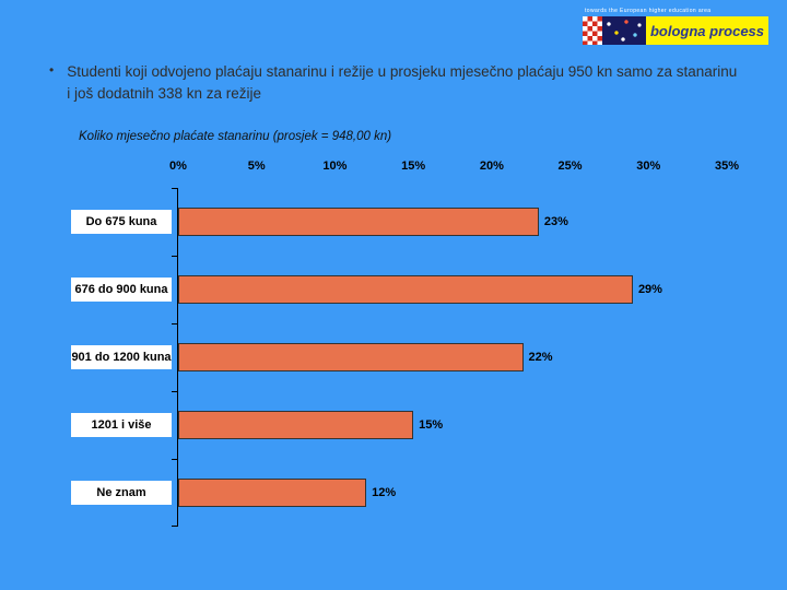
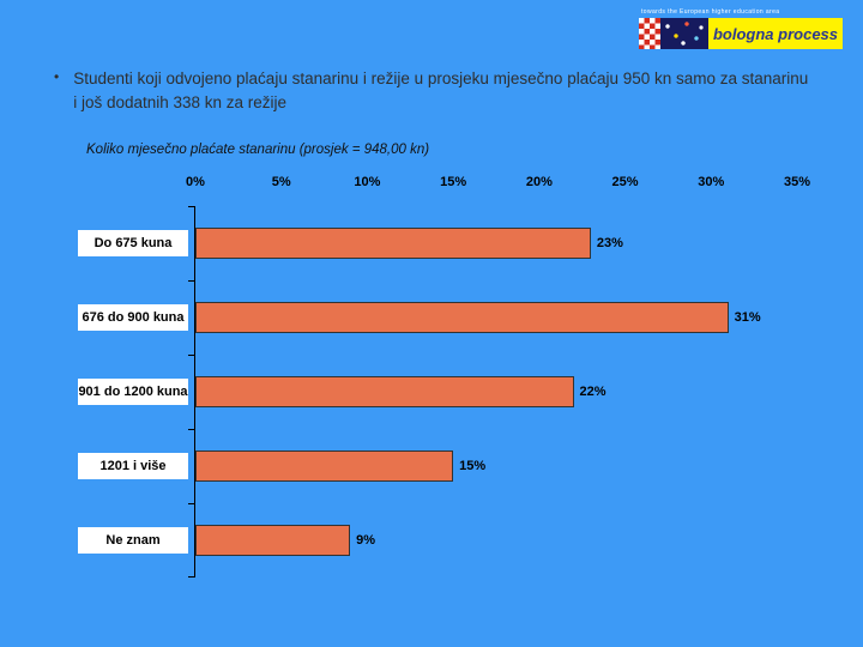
676 do 900 kuna: 29% -> 31%
Ne znam: 12% -> 9%
